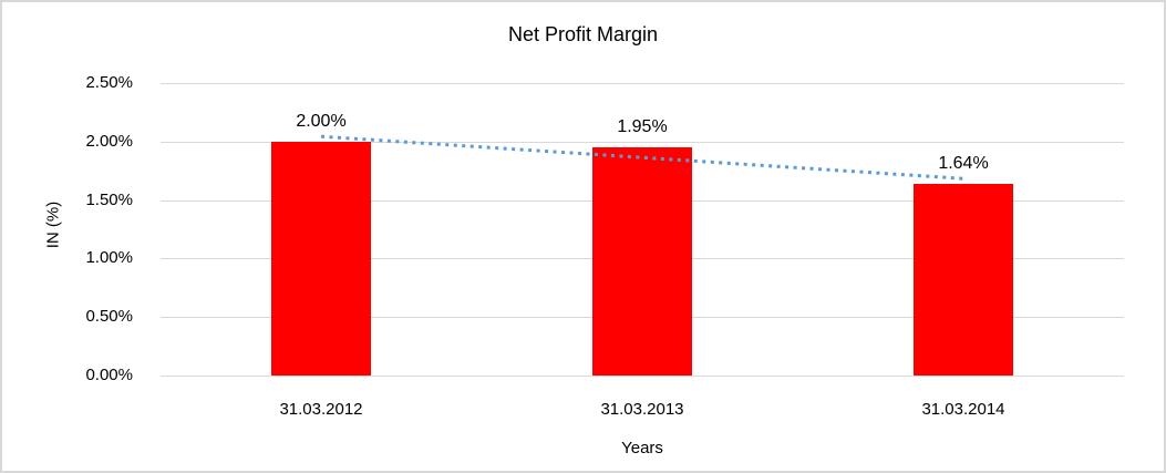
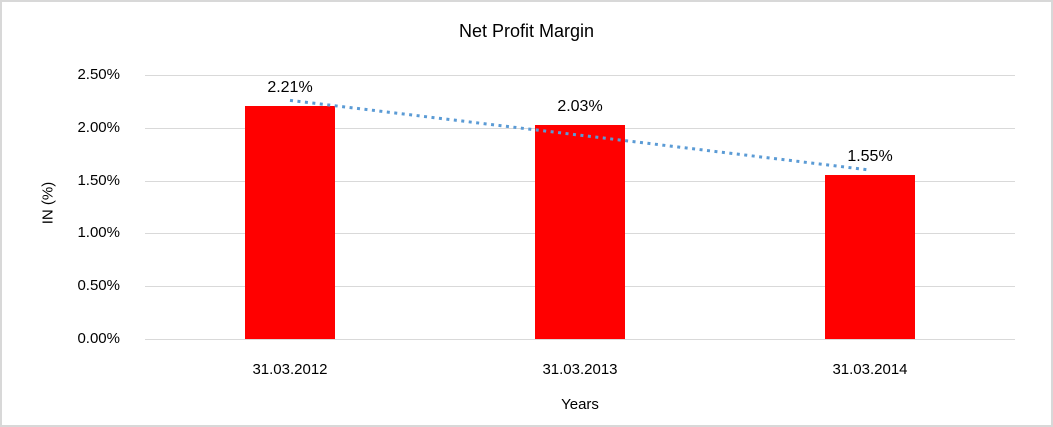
31.03.2012: 2.00% -> 2.21%
31.03.2013: 1.95% -> 2.03%
31.03.2014: 1.64% -> 1.55%
